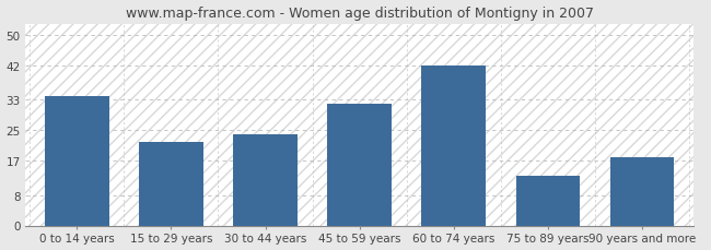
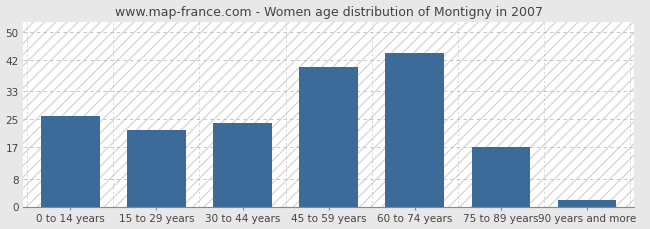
0 to 14 years: 34 -> 26
45 to 59 years: 32 -> 40
60 to 74 years: 42 -> 44
75 to 89 years: 13 -> 17
90 years and more: 18 -> 2
